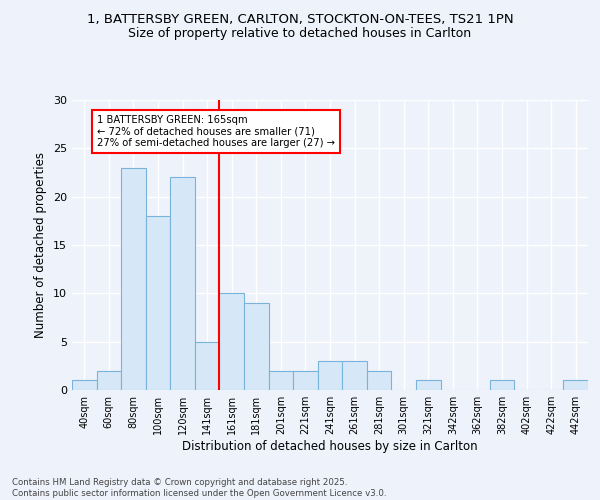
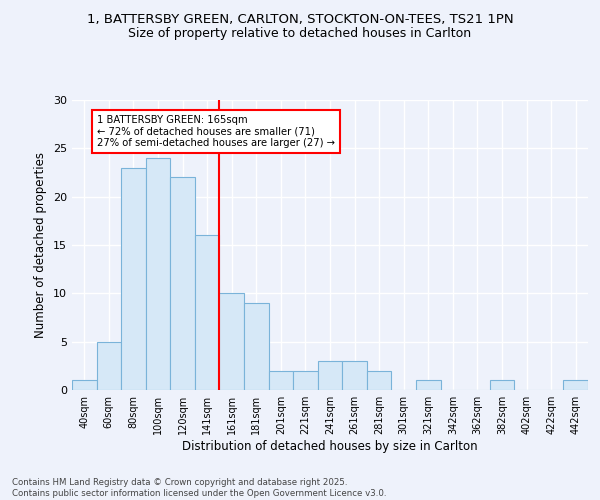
60sqm: 2 -> 5
100sqm: 18 -> 24
141sqm: 5 -> 16
